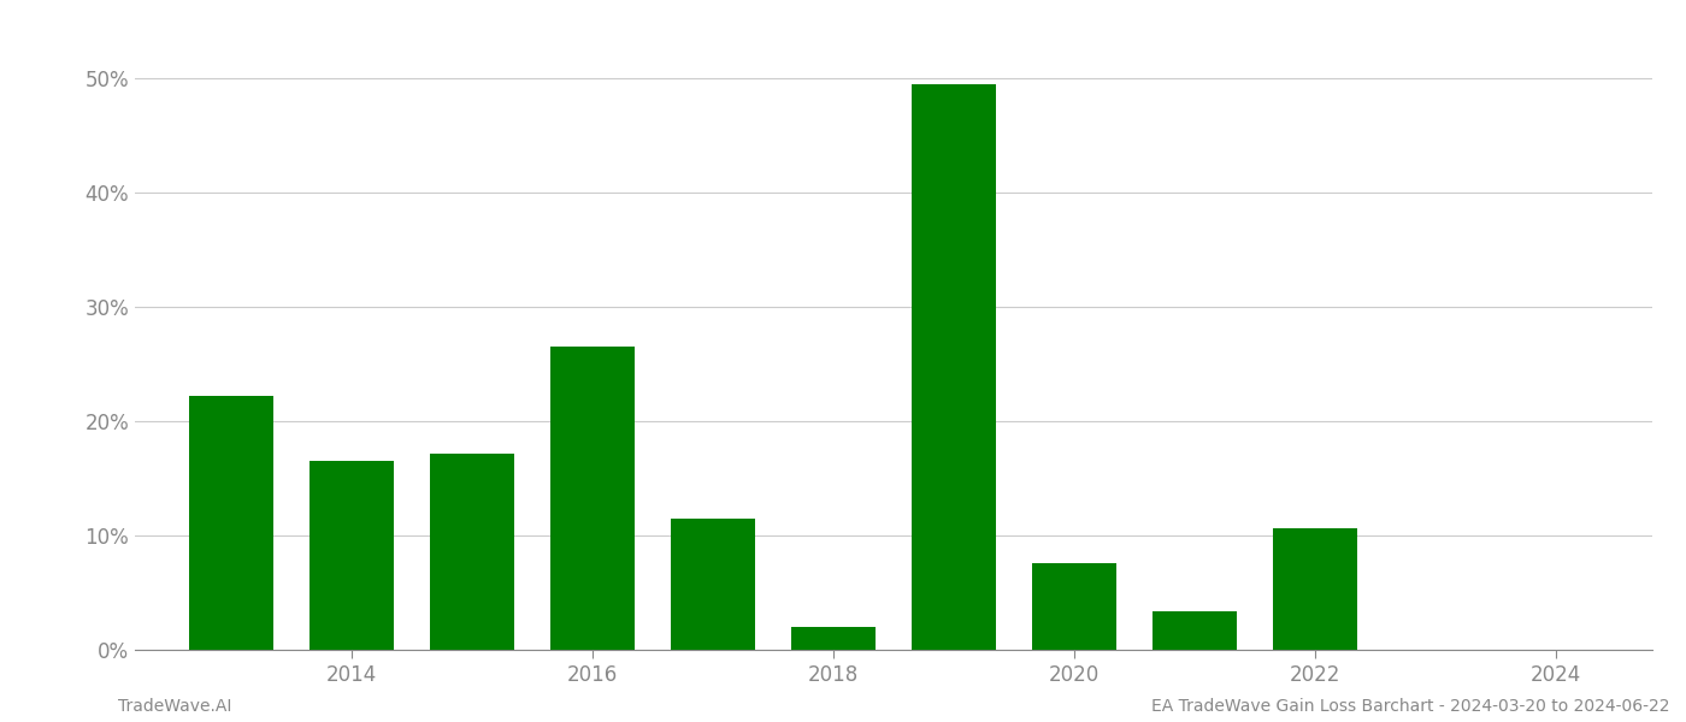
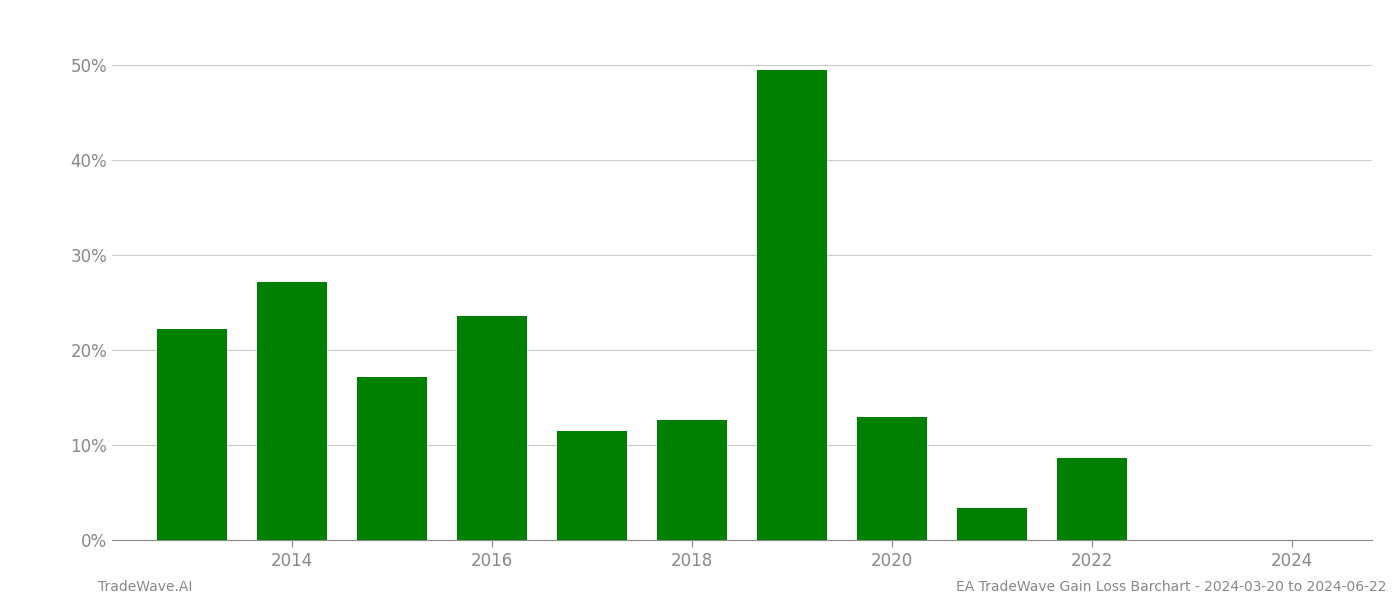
2014: 16.5% -> 27.2%
2016: 26.5% -> 23.6%
2018: 2.0% -> 12.6%
2020: 7.6% -> 13.0%
2022: 10.6% -> 8.6%
